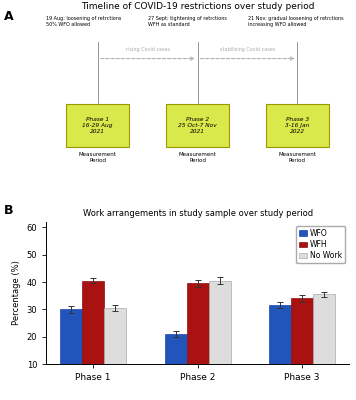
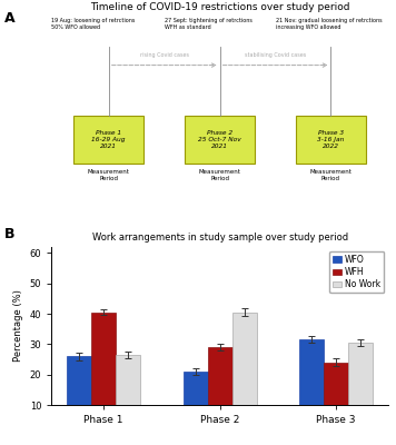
WFO/Phase 1: 30.0 -> 26.0
No Work/Phase 1: 30.5 -> 26.5
WFH/Phase 2: 39.5 -> 29.0
WFH/Phase 3: 34.0 -> 24.0
No Work/Phase 3: 35.5 -> 30.5
